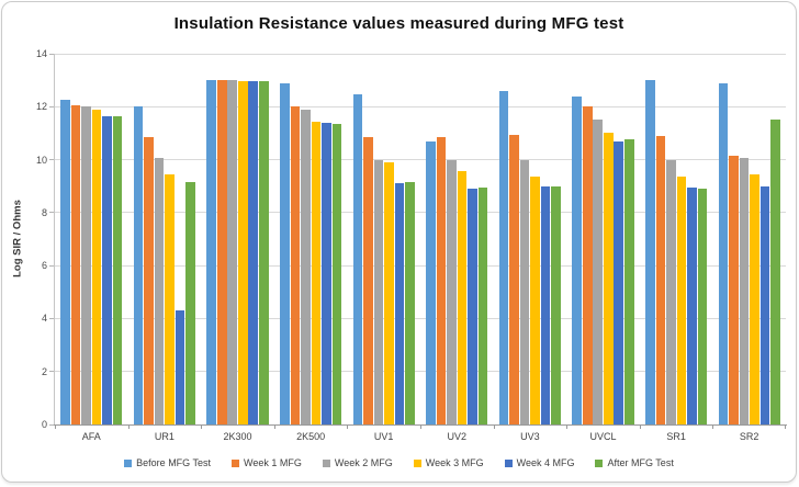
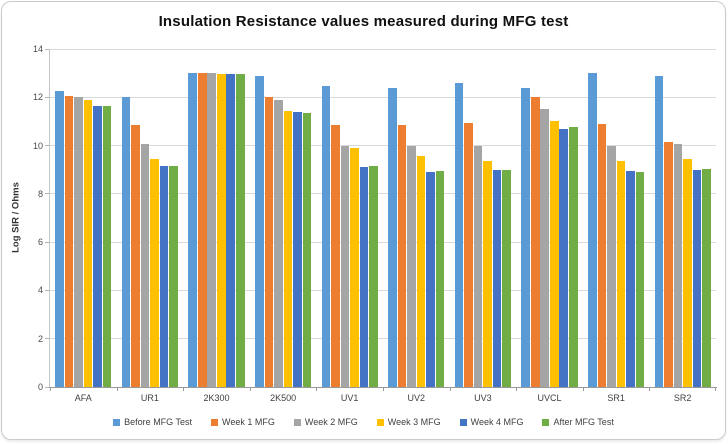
Week 4 MFG/UR1: 4.3 -> 9.2
Before MFG Test/UV2: 10.7 -> 12.4
After MFG Test/SR2: 11.5 -> 9.1
